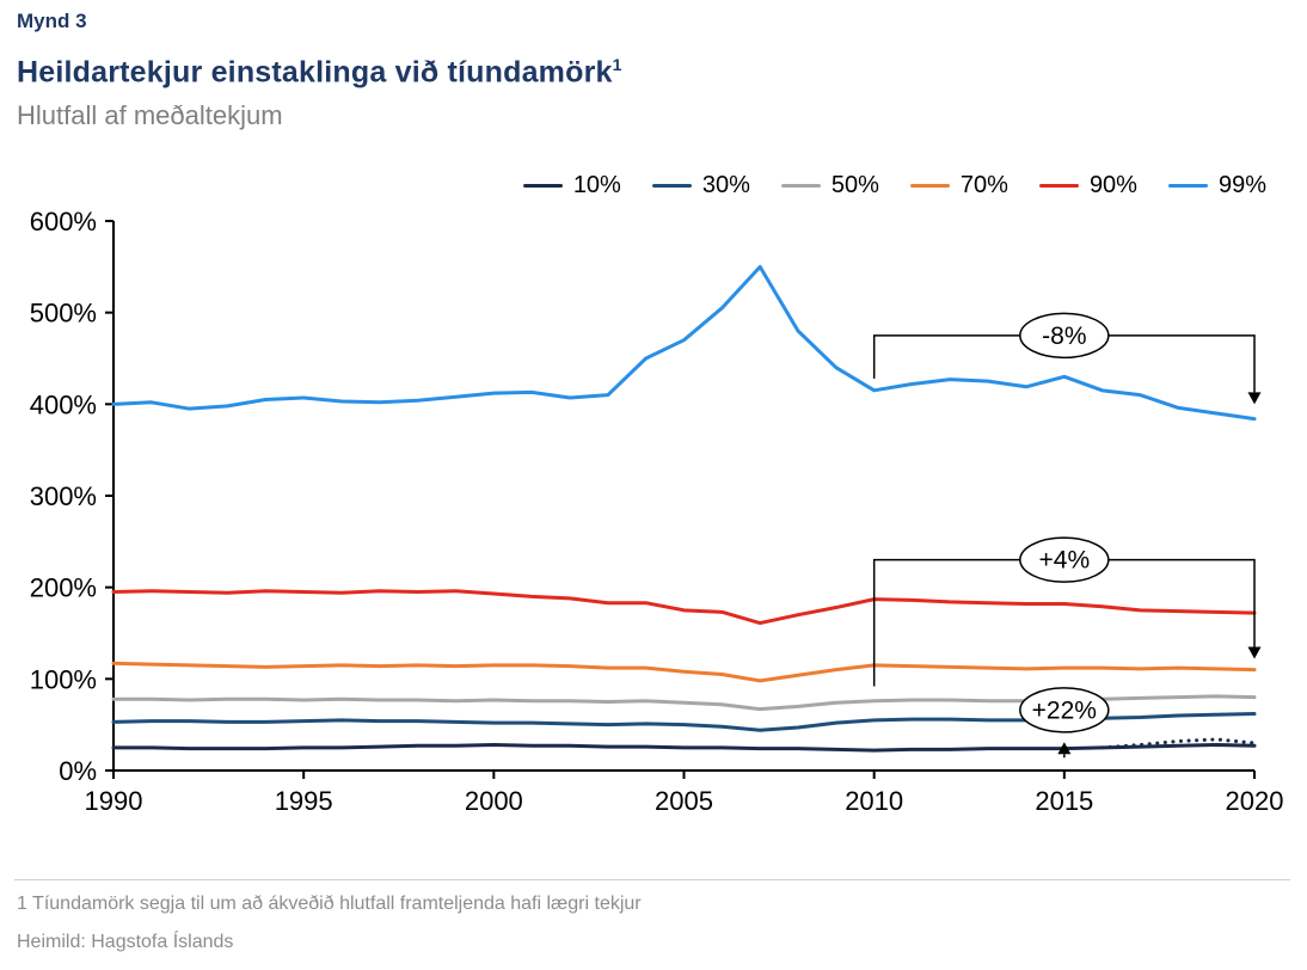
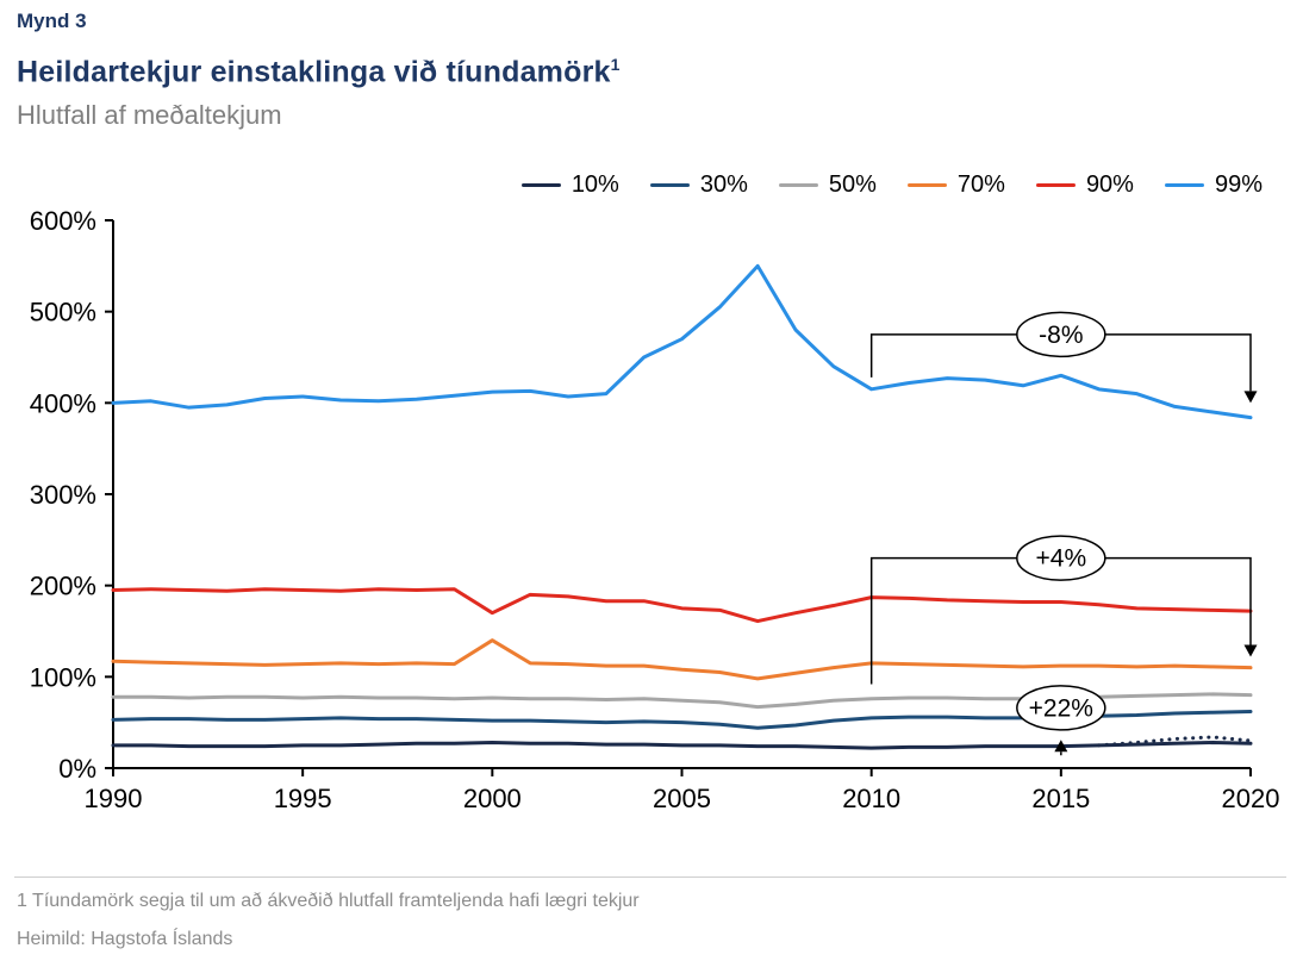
70%/2000: 120% -> 140%
90%/2000: 190% -> 170%
